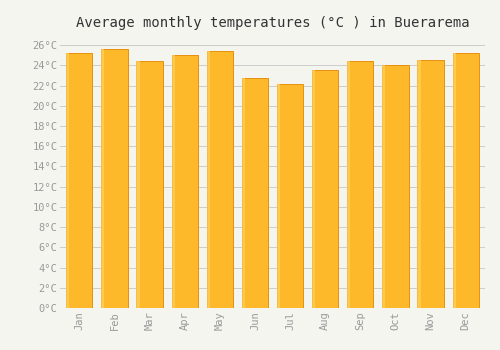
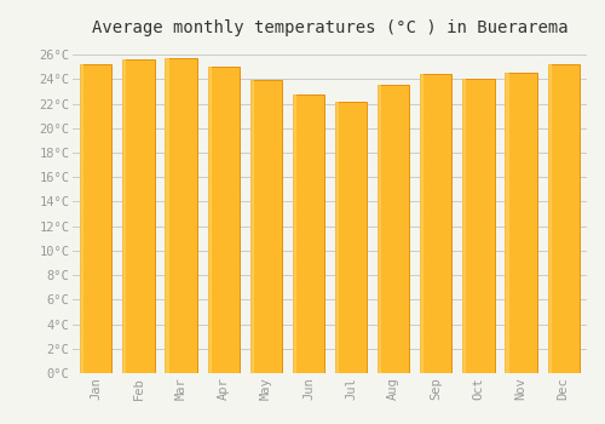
Mar: 24.4°C -> 25.7°C
May: 25.4°C -> 23.9°C
